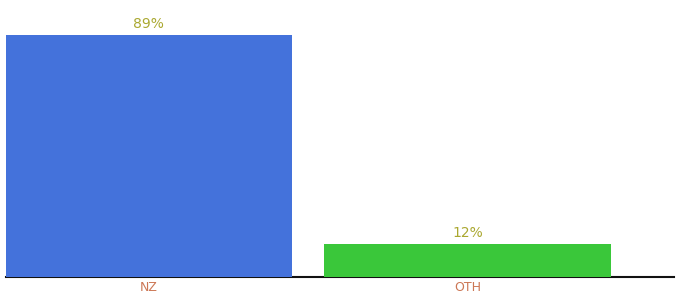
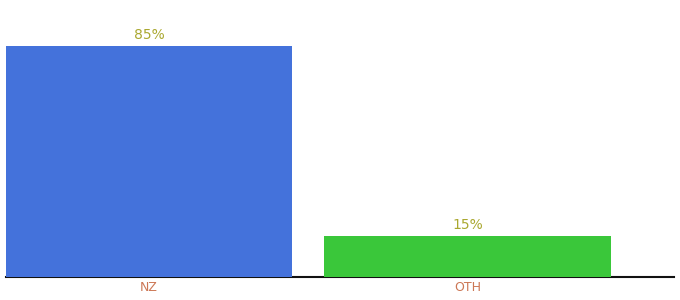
NZ: 89% -> 85%
OTH: 12% -> 15%
